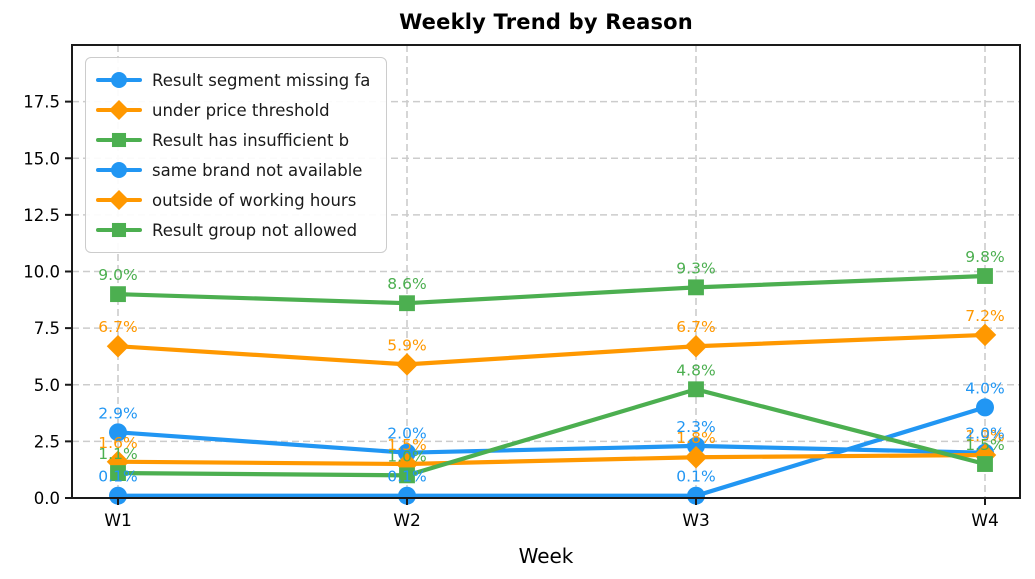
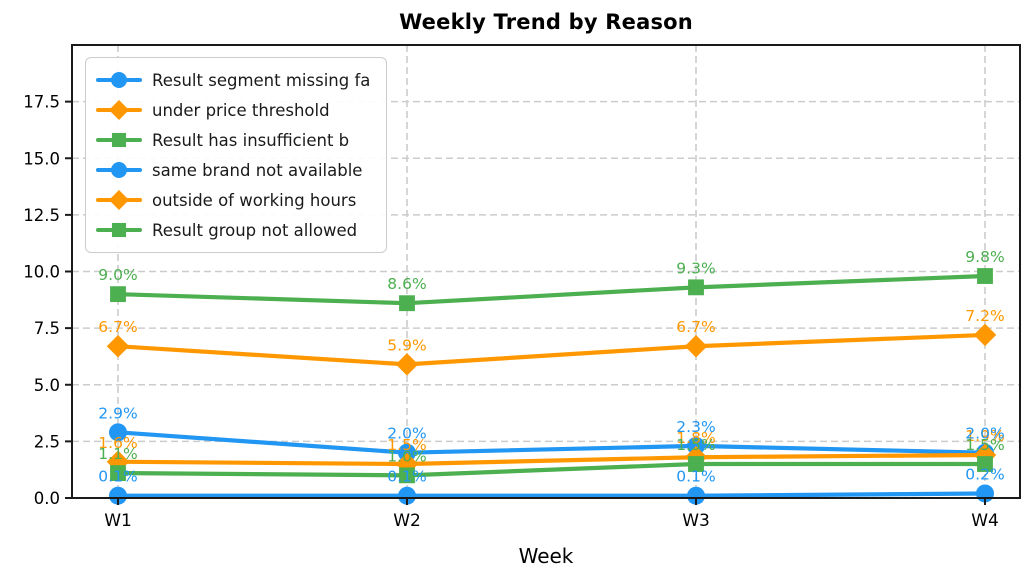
Result group not allowed/W3: 4.8% -> 1.5%
same brand not available/W4: 4.0% -> 0.2%
